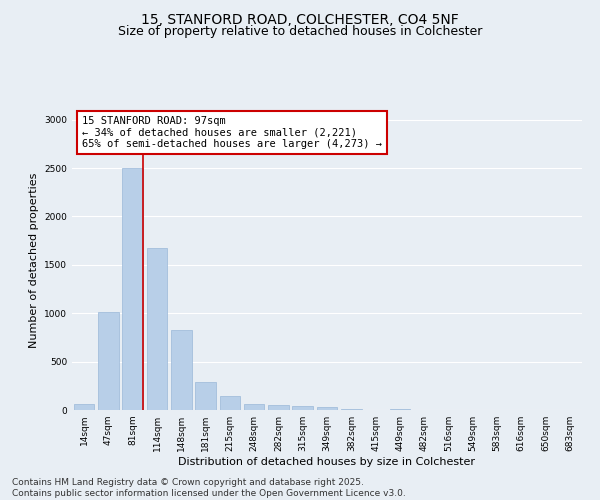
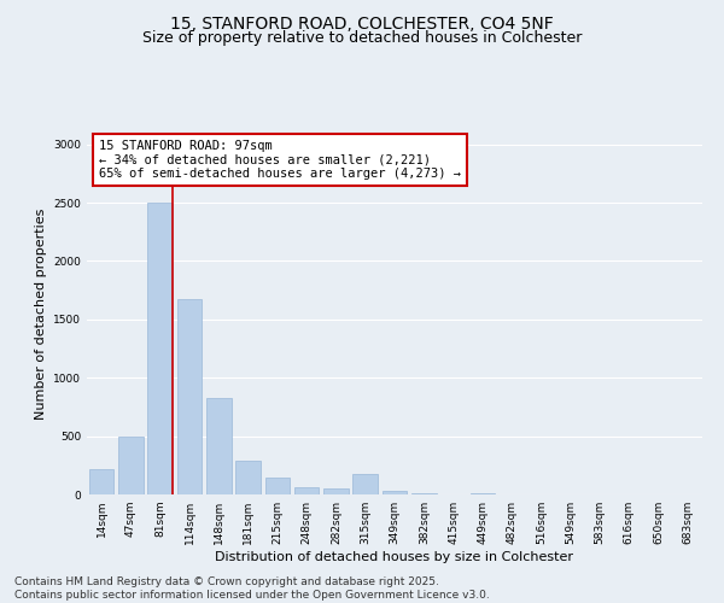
14sqm: 60 -> 220
47sqm: 1010 -> 500
315sqm: 40 -> 180
